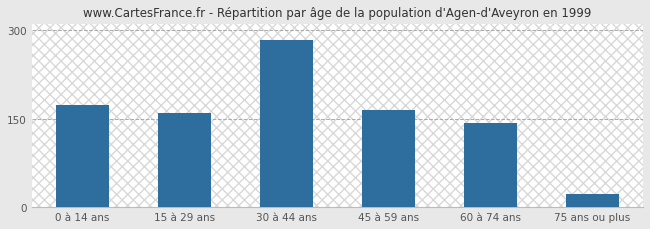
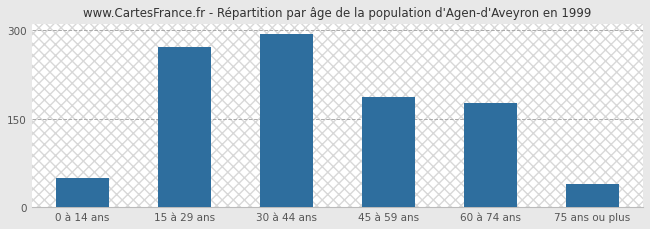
0 à 14 ans: 173 -> 50
15 à 29 ans: 159 -> 272
30 à 44 ans: 283 -> 294
45 à 59 ans: 165 -> 186
60 à 74 ans: 142 -> 176
75 ans ou plus: 22 -> 40
